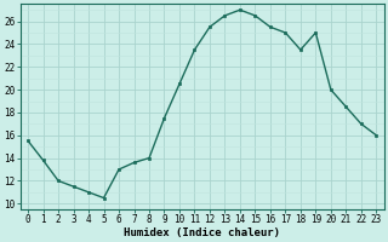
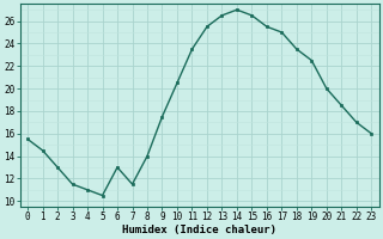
1: 13.8 -> 14.5
2: 12.0 -> 13.0
7: 13.6 -> 11.5
19: 25.0 -> 22.5
